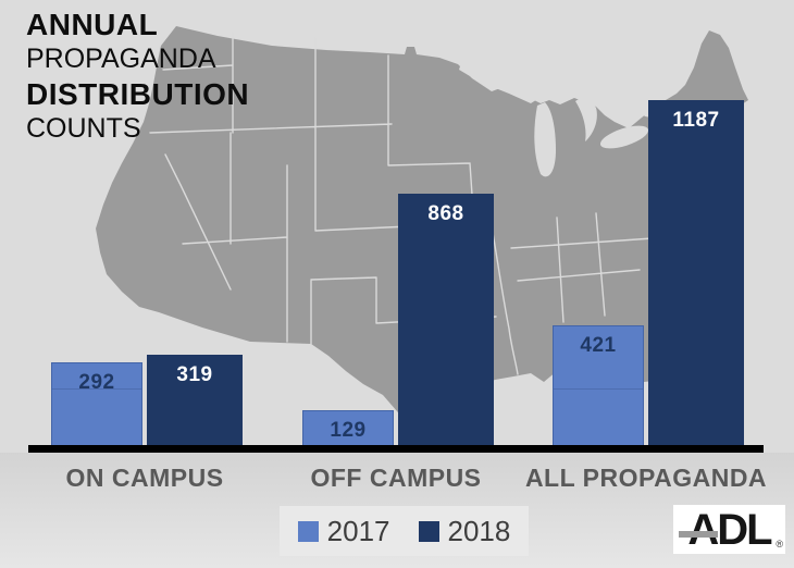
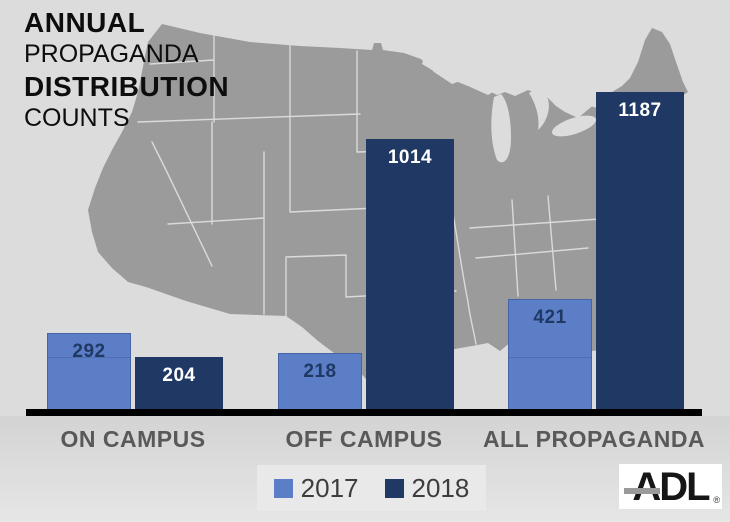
2018/ON CAMPUS: 319 -> 204
2017/OFF CAMPUS: 129 -> 218
2018/OFF CAMPUS: 868 -> 1014
